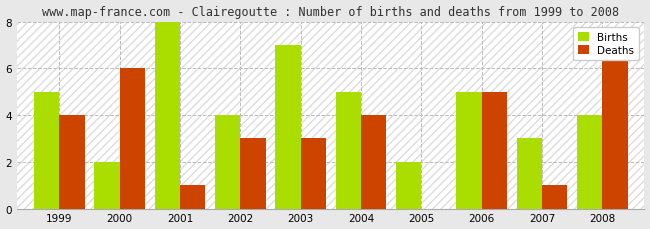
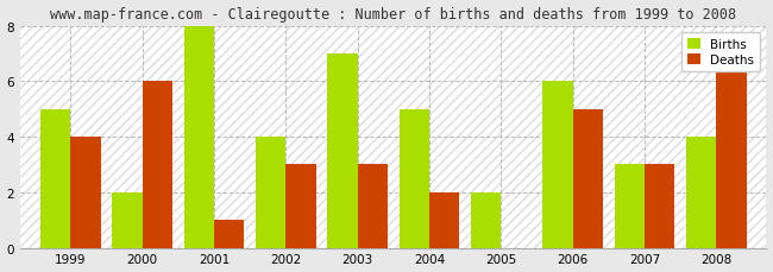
Deaths/2004: 4 -> 2
Births/2006: 5 -> 6
Deaths/2007: 1 -> 3
